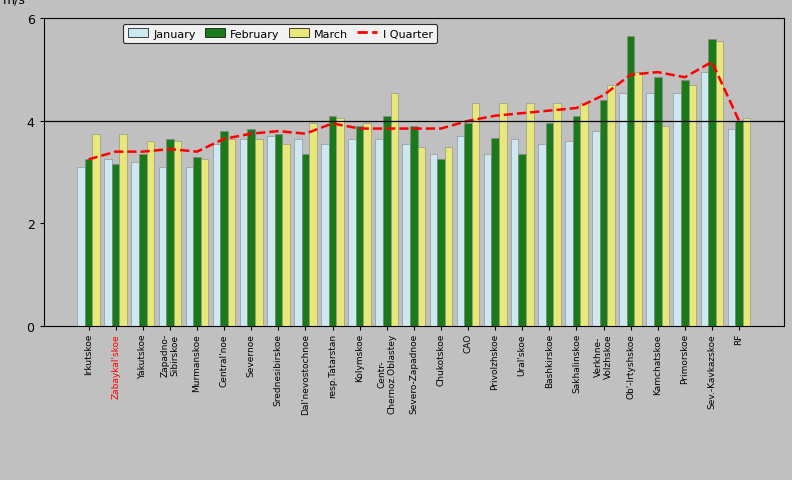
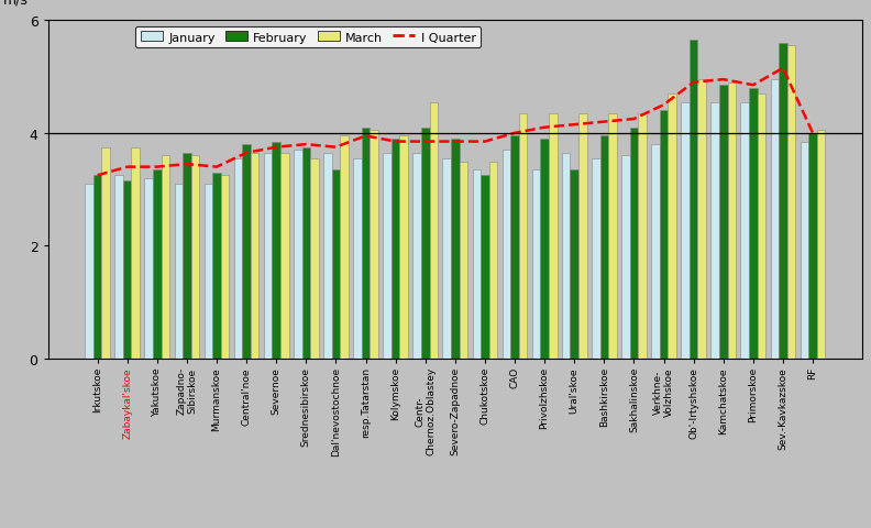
February/Privolzhskoe: 3.66 -> 3.90
March/Kamchatskoe: 3.90 -> 4.90
